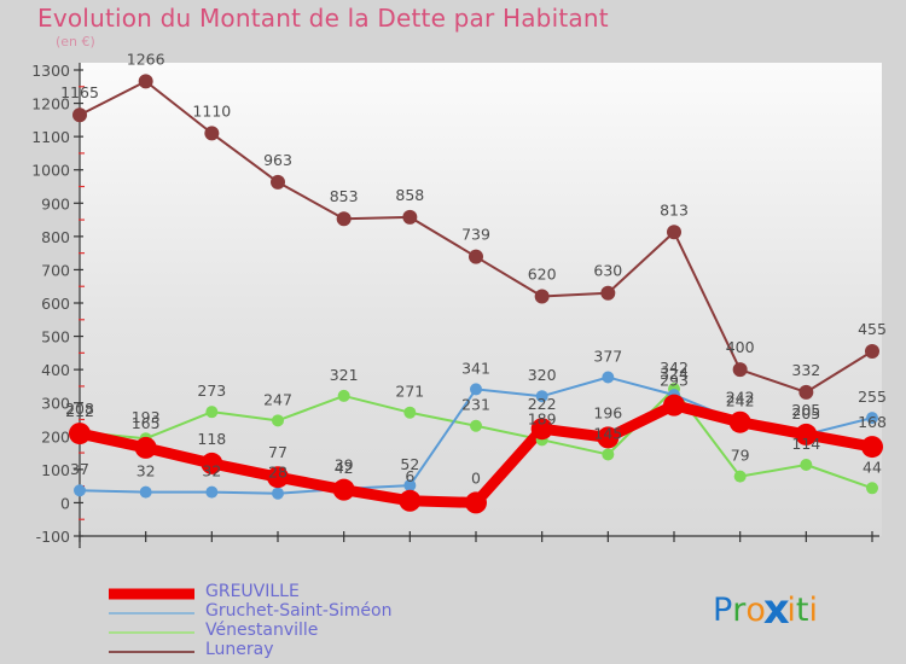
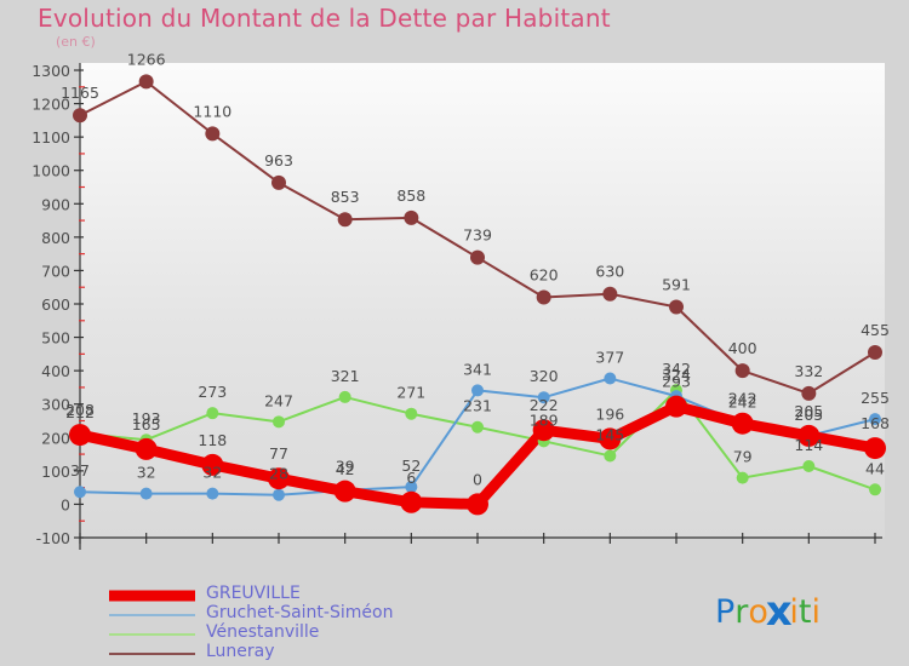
Luneray/2009: 813 -> 591
